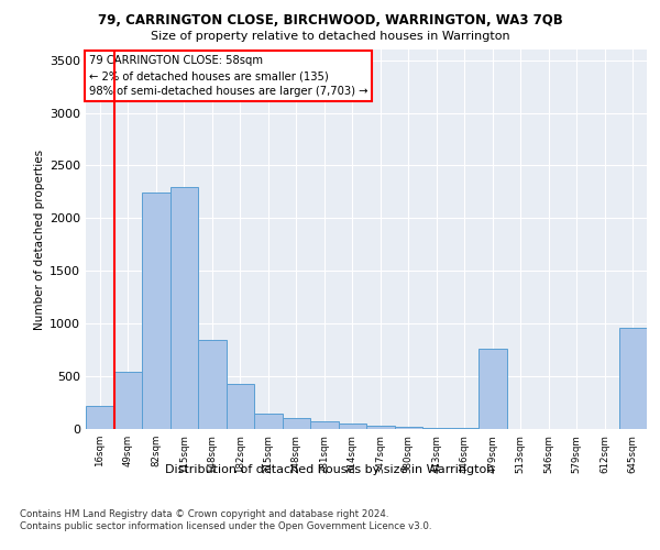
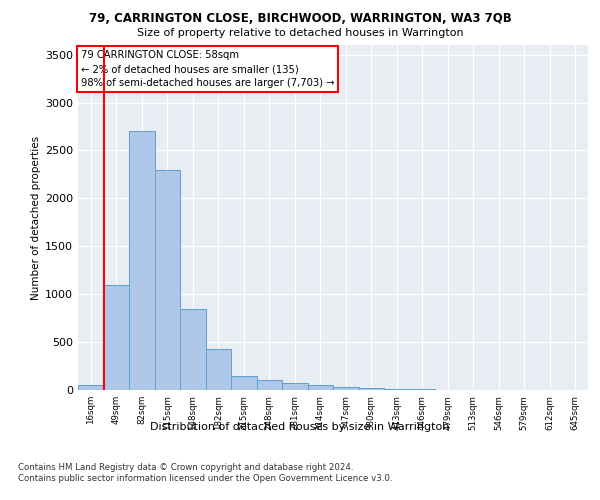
16sqm: 220 -> 50
49sqm: 540 -> 1100
82sqm: 2240 -> 2700
479sqm: 760 -> 0
645sqm: 960 -> 0
